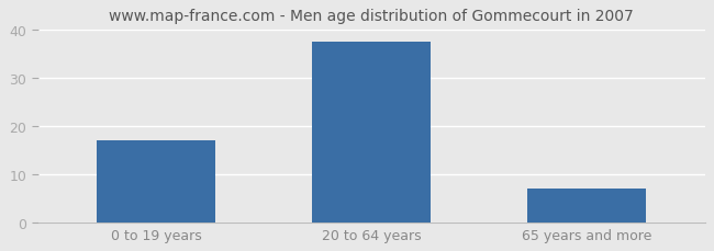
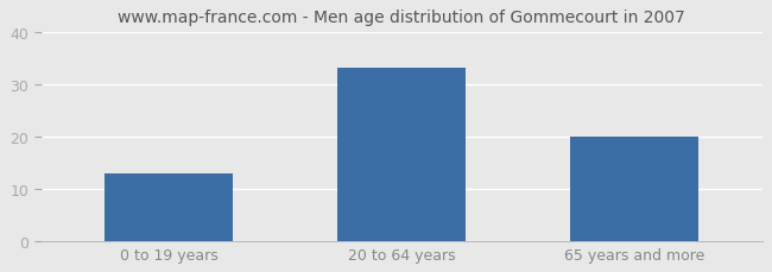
0 to 19 years: 17.0 -> 13.0
20 to 64 years: 37.5 -> 33.0
65 years and more: 7.0 -> 20.0
